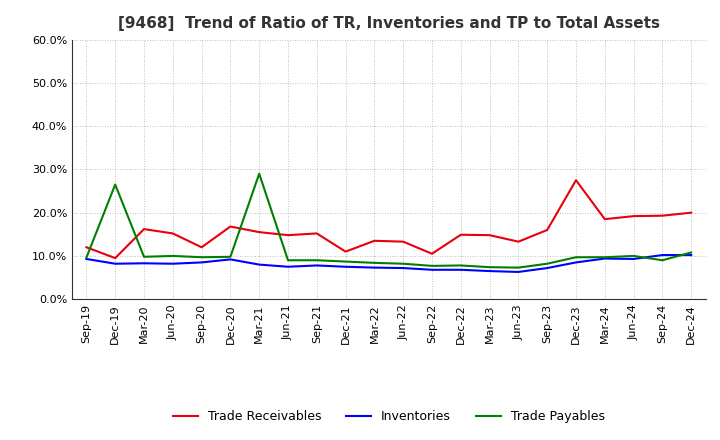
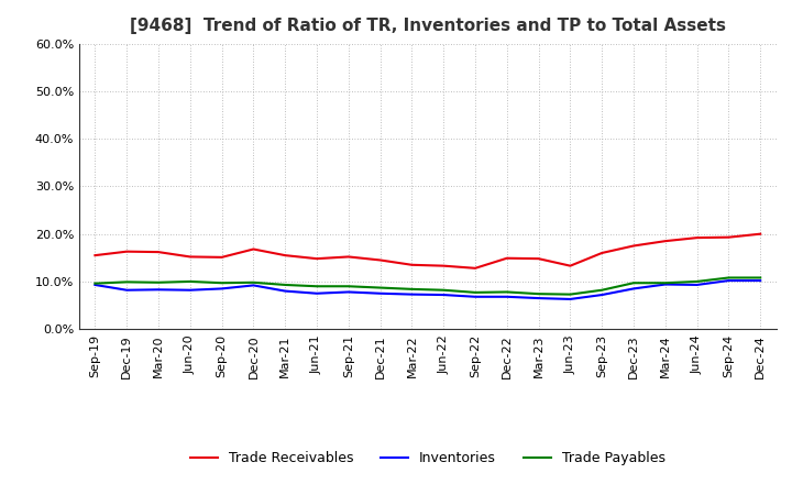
Trade Receivables/Sep-19: 12.0% -> 15.5%
Trade Receivables/Dec-19: 9.5% -> 16.3%
Trade Payables/Dec-19: 26.5% -> 9.9%
Trade Receivables/Sep-20: 12.0% -> 15.1%
Trade Payables/Mar-21: 29.0% -> 9.3%
Trade Receivables/Dec-21: 11.0% -> 14.5%
Trade Receivables/Sep-22: 10.5% -> 12.8%
Trade Receivables/Dec-23: 27.5% -> 17.5%
Trade Payables/Sep-24: 9.0% -> 10.8%
